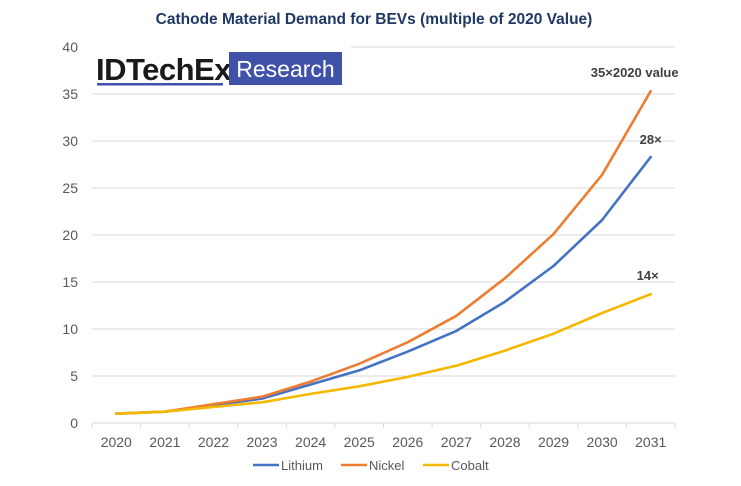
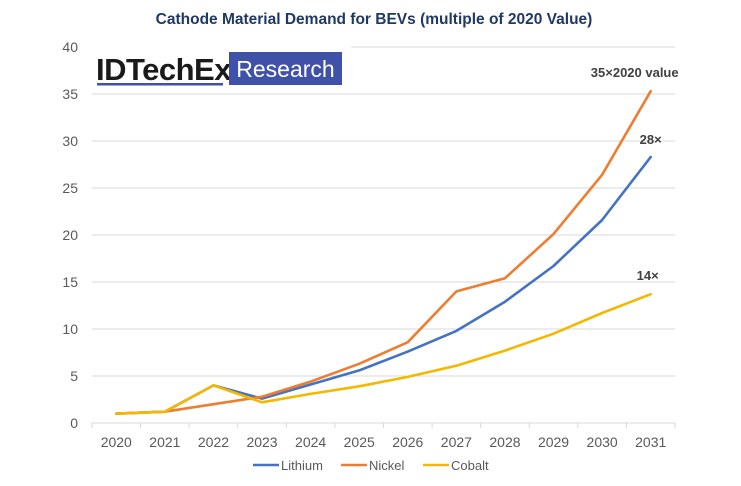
Lithium/2022: 2 -> 4
Cobalt/2022: 2 -> 4
Nickel/2027: 11 -> 14
